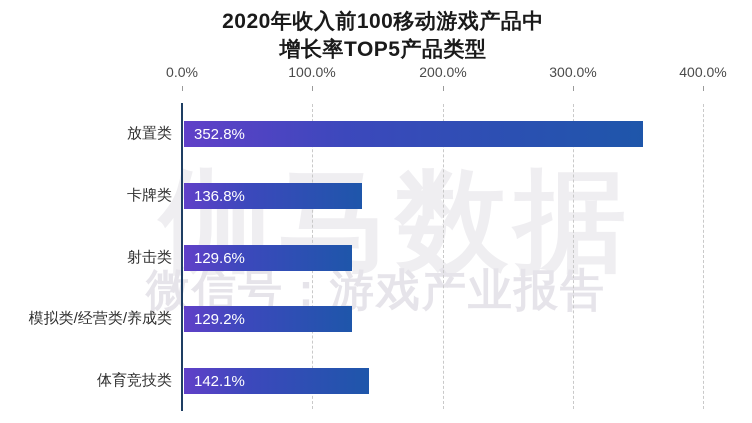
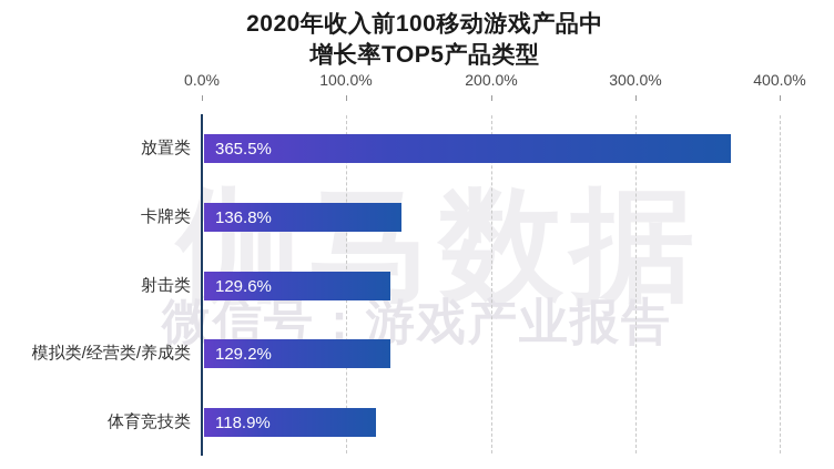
放置类: 352.8% -> 365.5%
体育竞技类: 142.1% -> 118.9%
